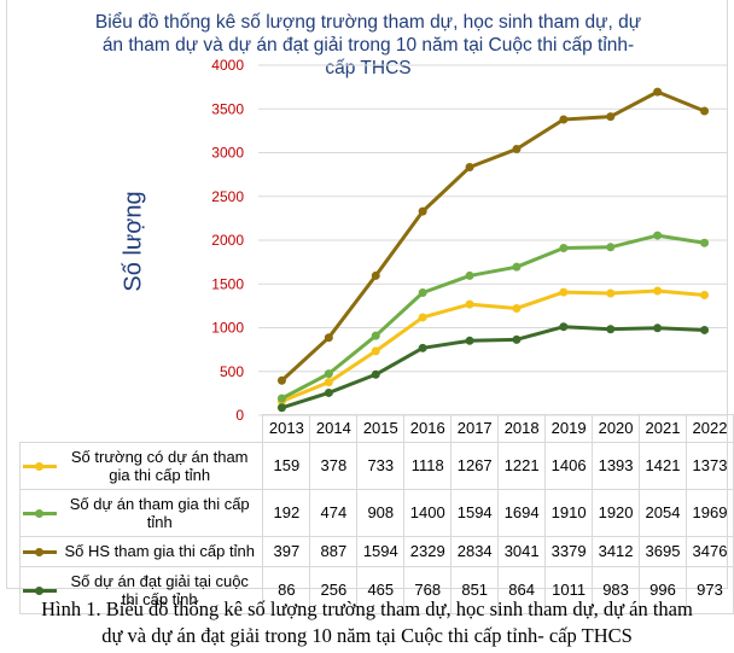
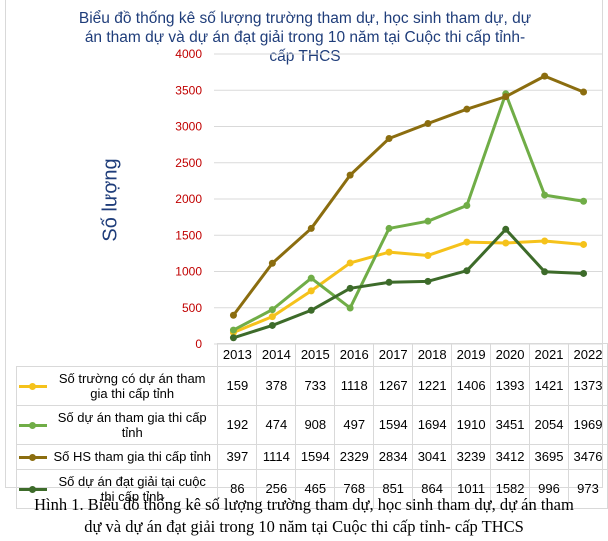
Số HS tham gia thi cấp tỉnh/2014: 887 -> 1114
Số dự án tham gia thi cấp tỉnh/2016: 1400 -> 497
Số HS tham gia thi cấp tỉnh/2019: 3379 -> 3239
Số dự án tham gia thi cấp tỉnh/2020: 1920 -> 3451
Số dự án đạt giải tại cuộc thi cấp tỉnh/2020: 983 -> 1582
